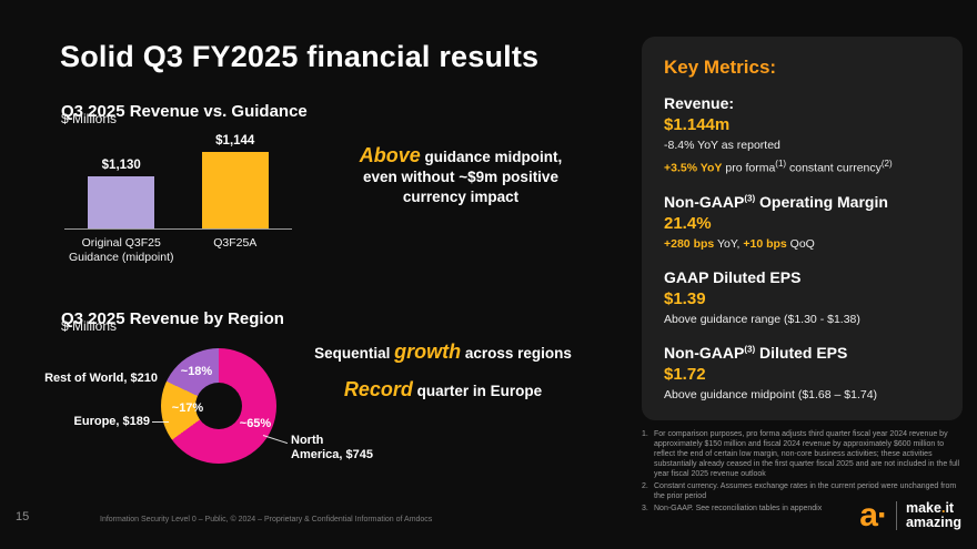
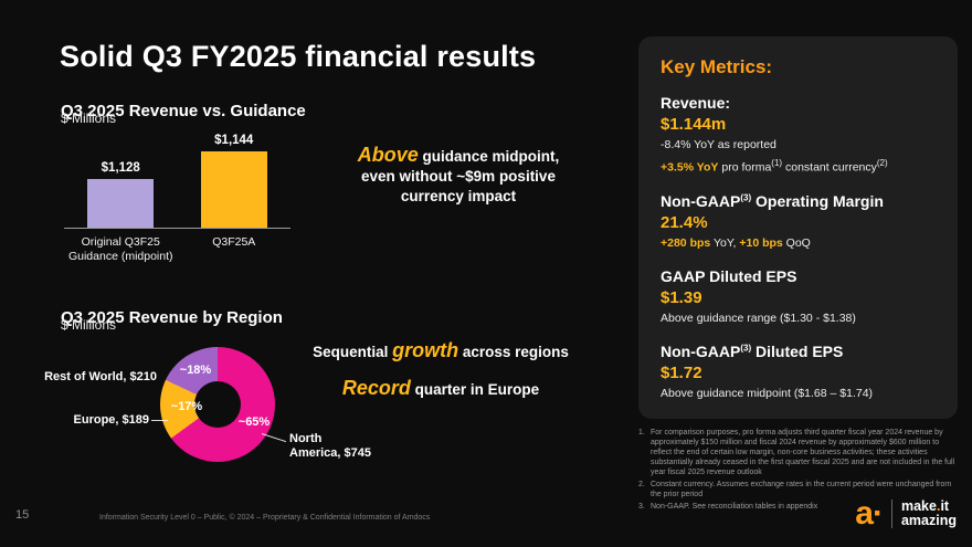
Q3 2025 Revenue vs. Guidance/Original Q3F25 Guidance (midpoint): $1,130 -> $1,128
